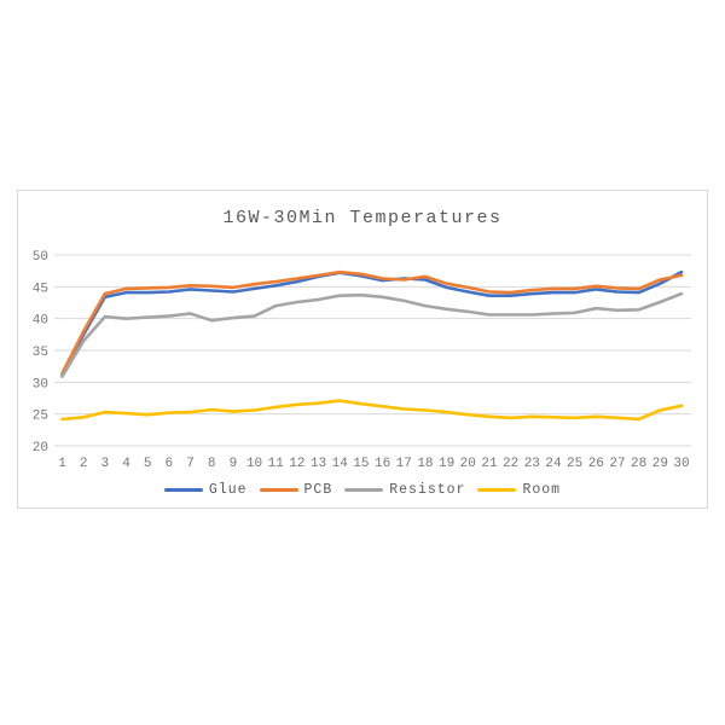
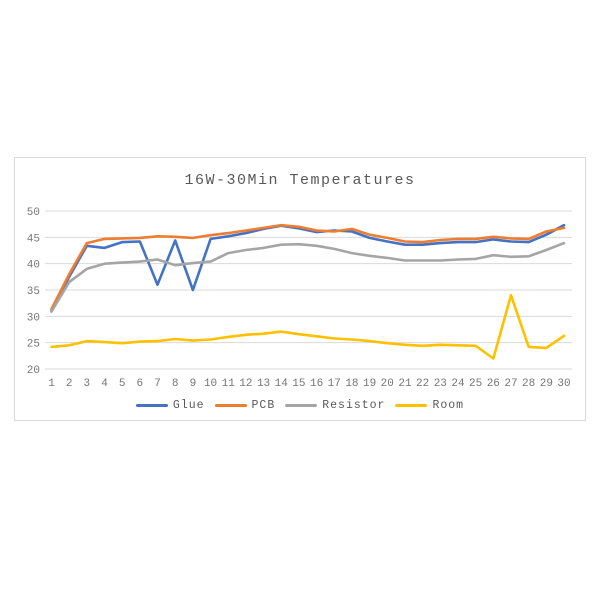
Resistor/3: 40 -> 39
Glue/4: 44 -> 43
Glue/7: 45 -> 36
Glue/9: 44 -> 35
Room/26: 25 -> 22
Room/27: 24 -> 34
Room/29: 26 -> 24
